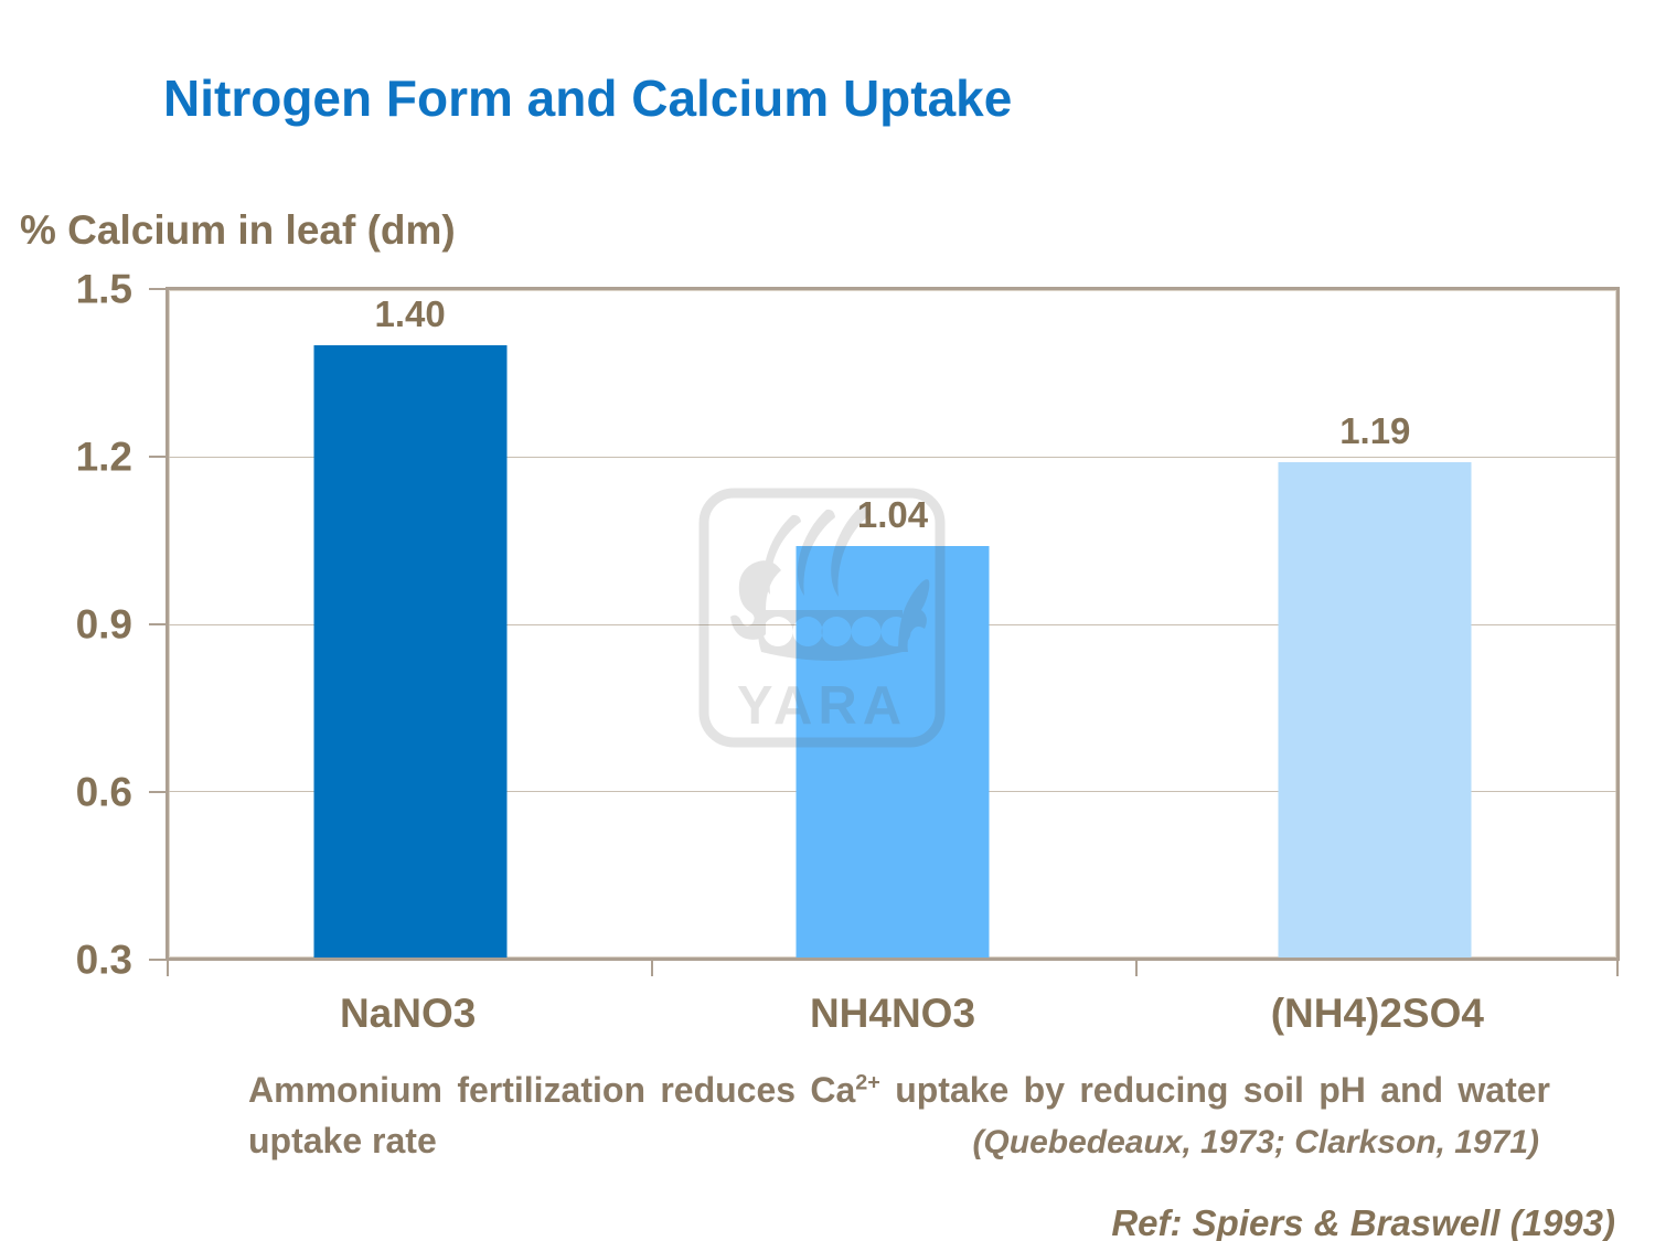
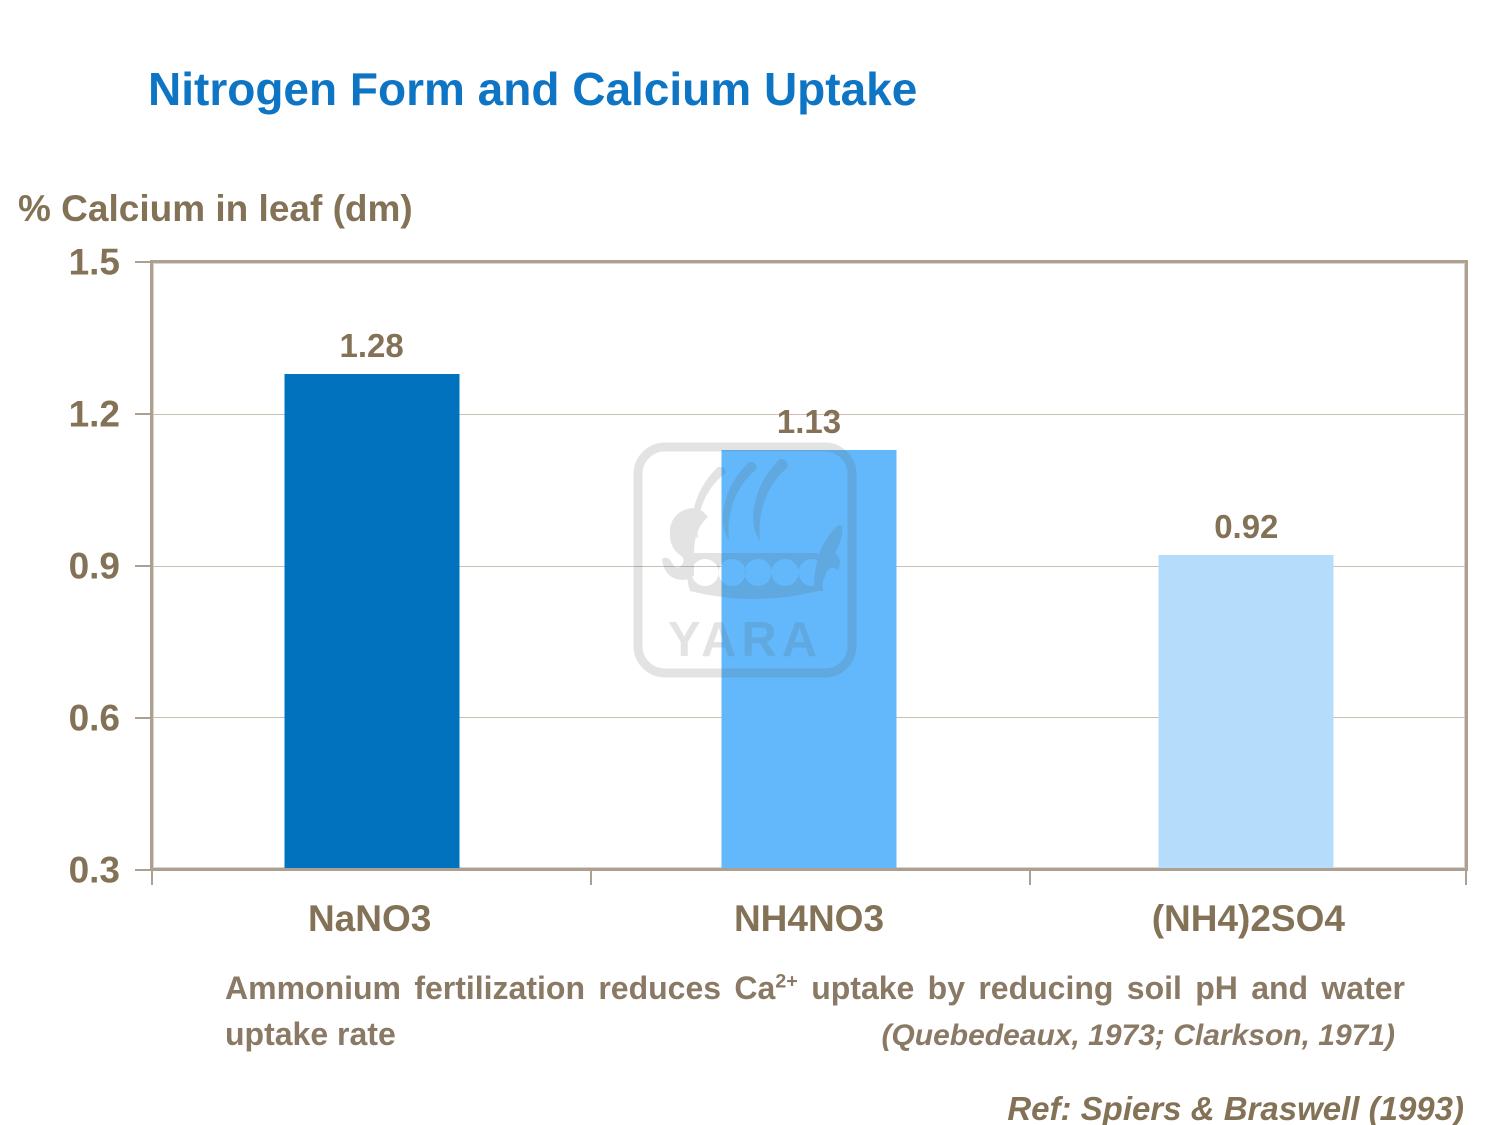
NaNO3: 1.40 -> 1.28
NH4NO3: 1.04 -> 1.13
(NH4)2SO4: 1.19 -> 0.92
